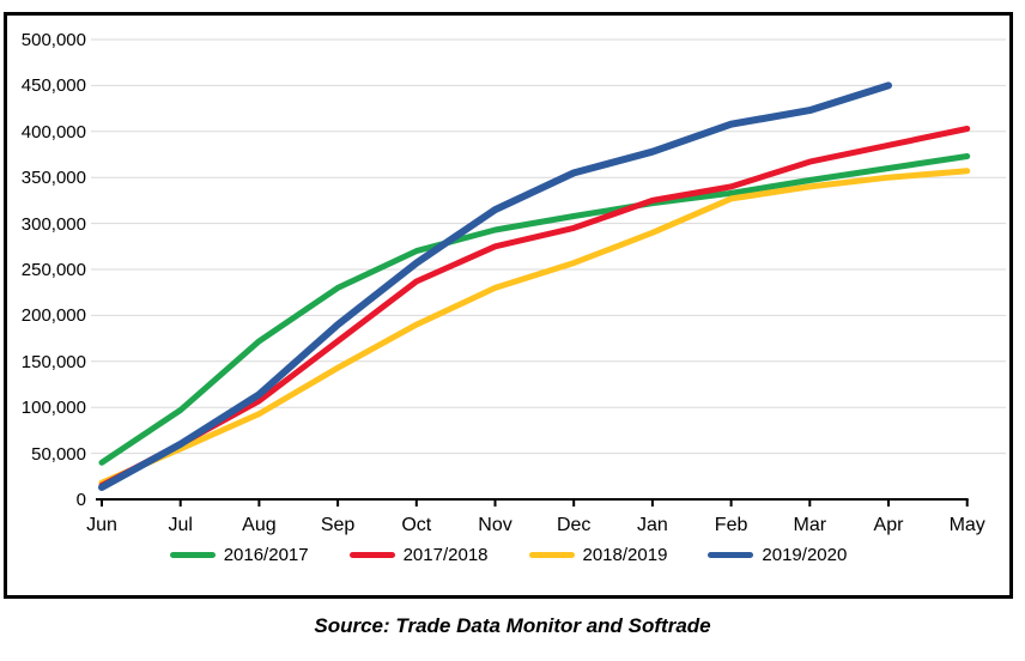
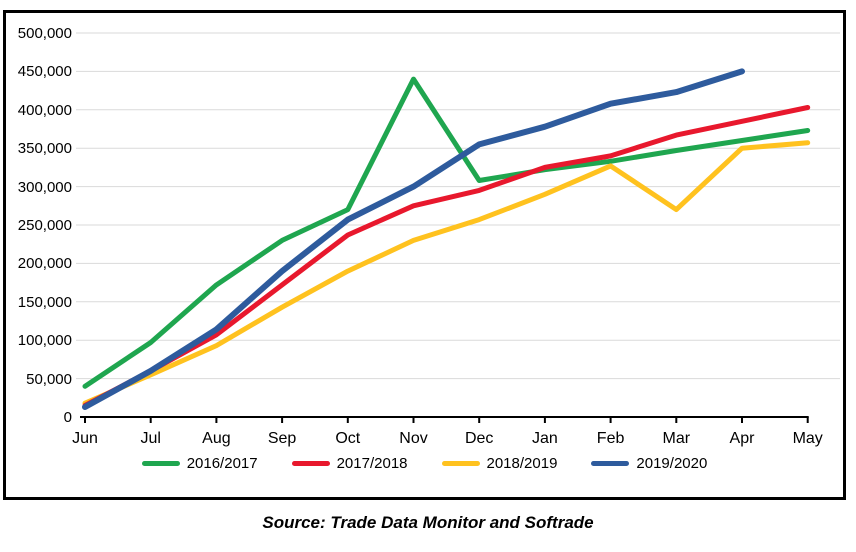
2016/2017/Nov: 290000 -> 440000
2019/2020/Nov: 320000 -> 300000
2018/2019/Mar: 340000 -> 270000
